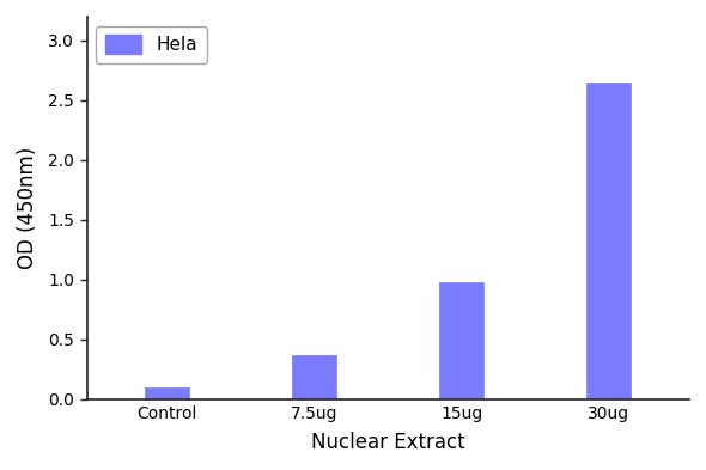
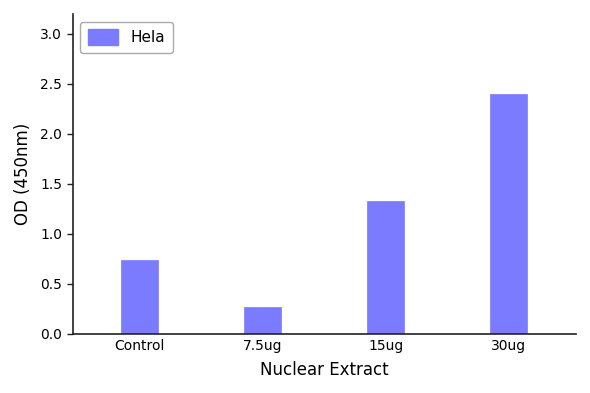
Control: 0.10 -> 0.74
7.5ug: 0.37 -> 0.27
15ug: 0.98 -> 1.33
30ug: 2.65 -> 2.40
